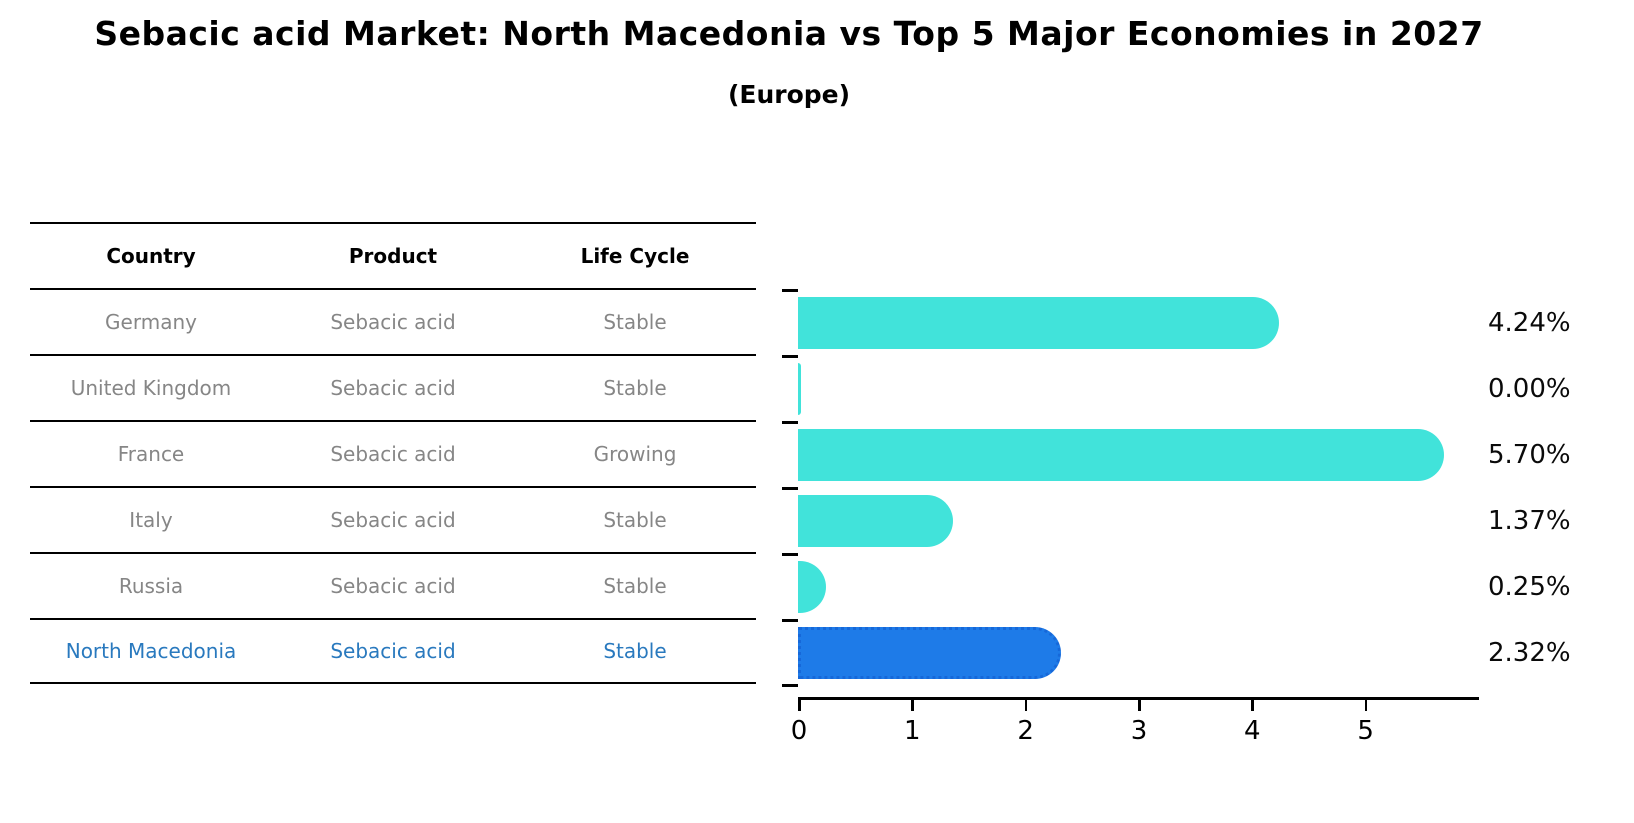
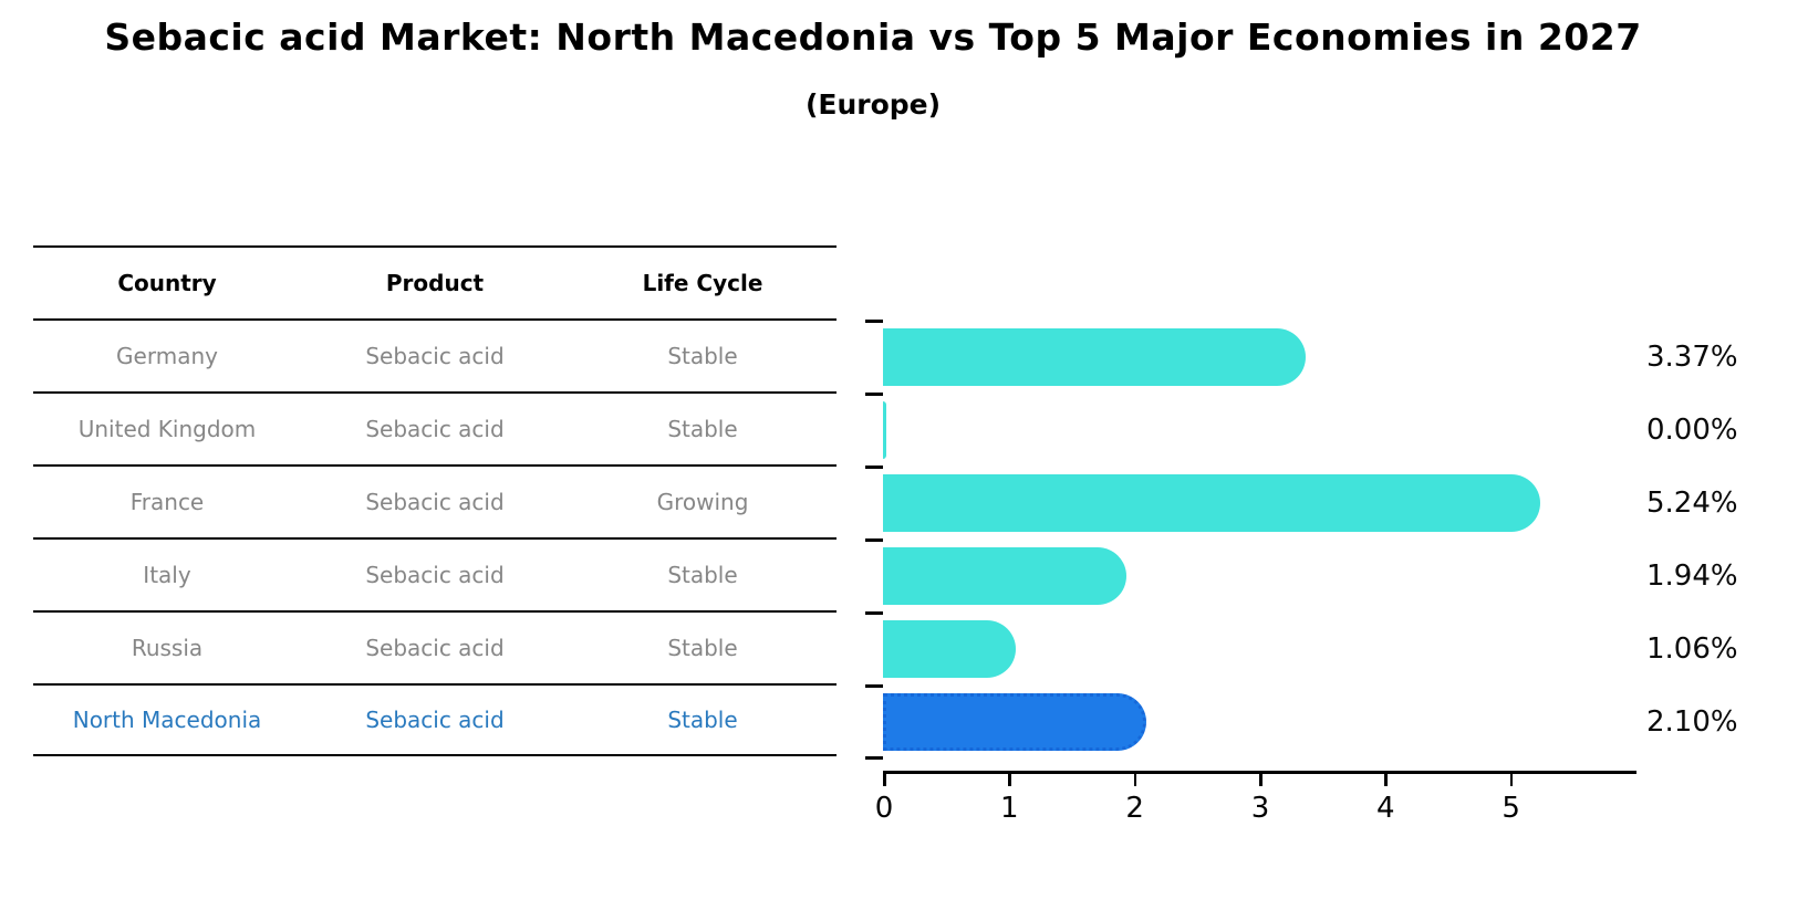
Germany: 4.24% -> 3.37%
France: 5.70% -> 5.24%
Italy: 1.37% -> 1.94%
Russia: 0.25% -> 1.06%
North Macedonia: 2.32% -> 2.10%
